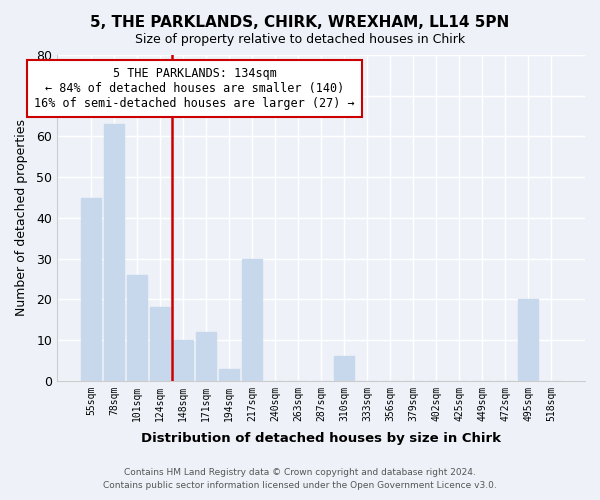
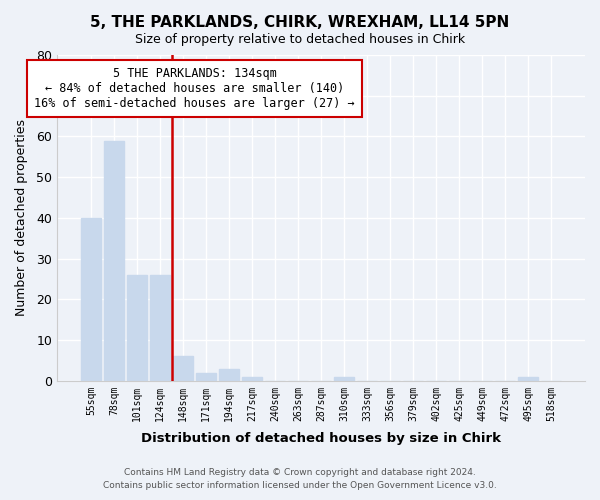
55sqm: 45 -> 40
78sqm: 63 -> 59
124sqm: 18 -> 26
148sqm: 10 -> 6
171sqm: 12 -> 2
217sqm: 30 -> 1
310sqm: 6 -> 1
495sqm: 20 -> 1
